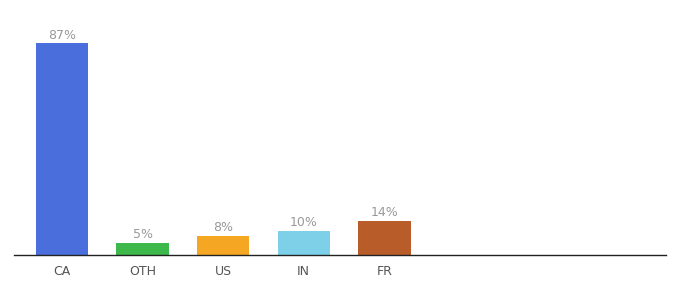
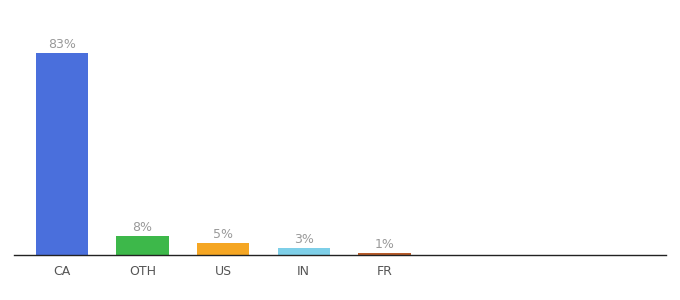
CA: 87% -> 83%
OTH: 5% -> 8%
US: 8% -> 5%
IN: 10% -> 3%
FR: 14% -> 1%
